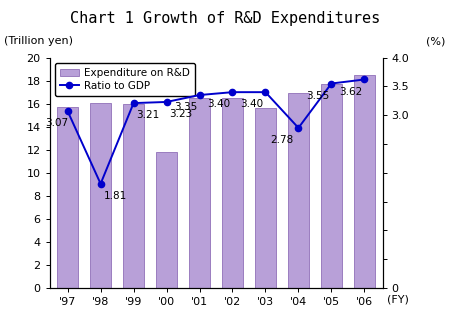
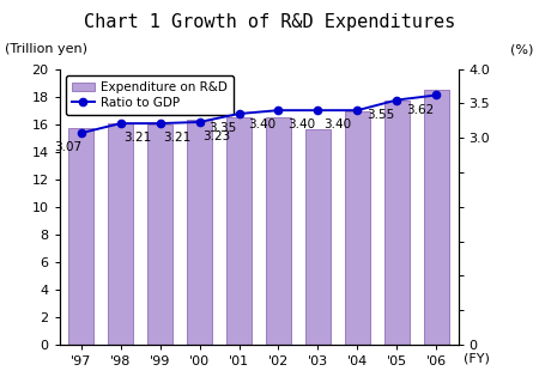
Ratio to GDP/'98: 1.81 -> 3.21
Expenditure on R&D/'00: 11.8 -> 16.3
Ratio to GDP/'04: 2.78 -> 3.40
